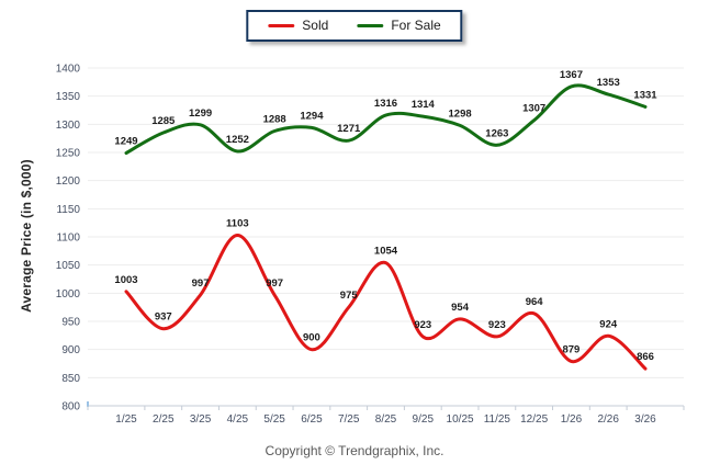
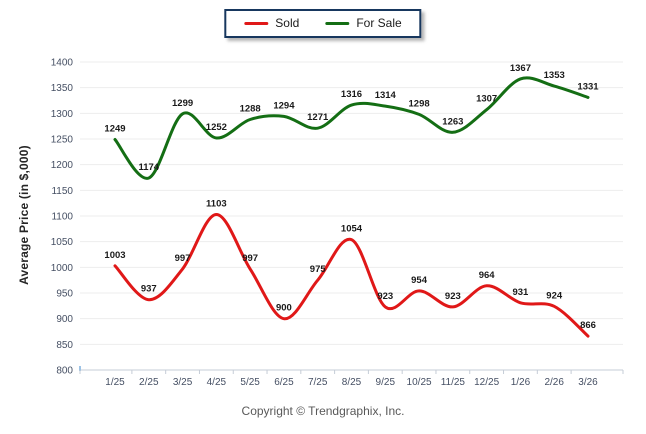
For Sale/2/25: 1285 -> 1174
Sold/1/26: 879 -> 931
